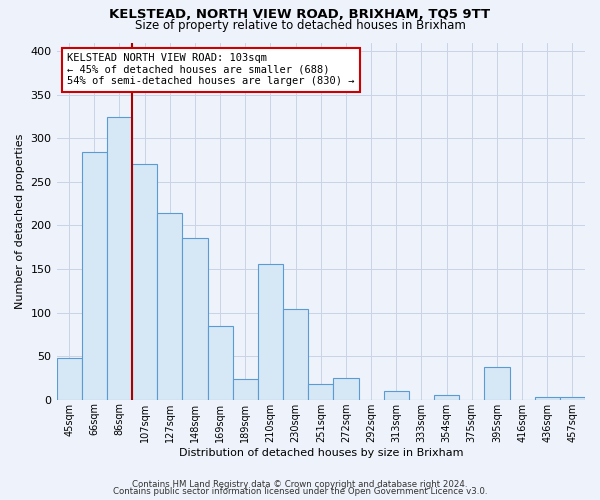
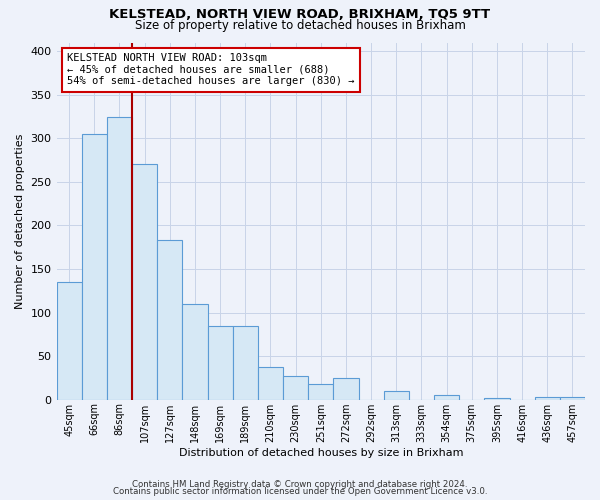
45sqm: 48 -> 135
66sqm: 284 -> 305
127sqm: 214 -> 183
148sqm: 186 -> 110
189sqm: 24 -> 85
210sqm: 156 -> 37
230sqm: 104 -> 27
395sqm: 38 -> 2
